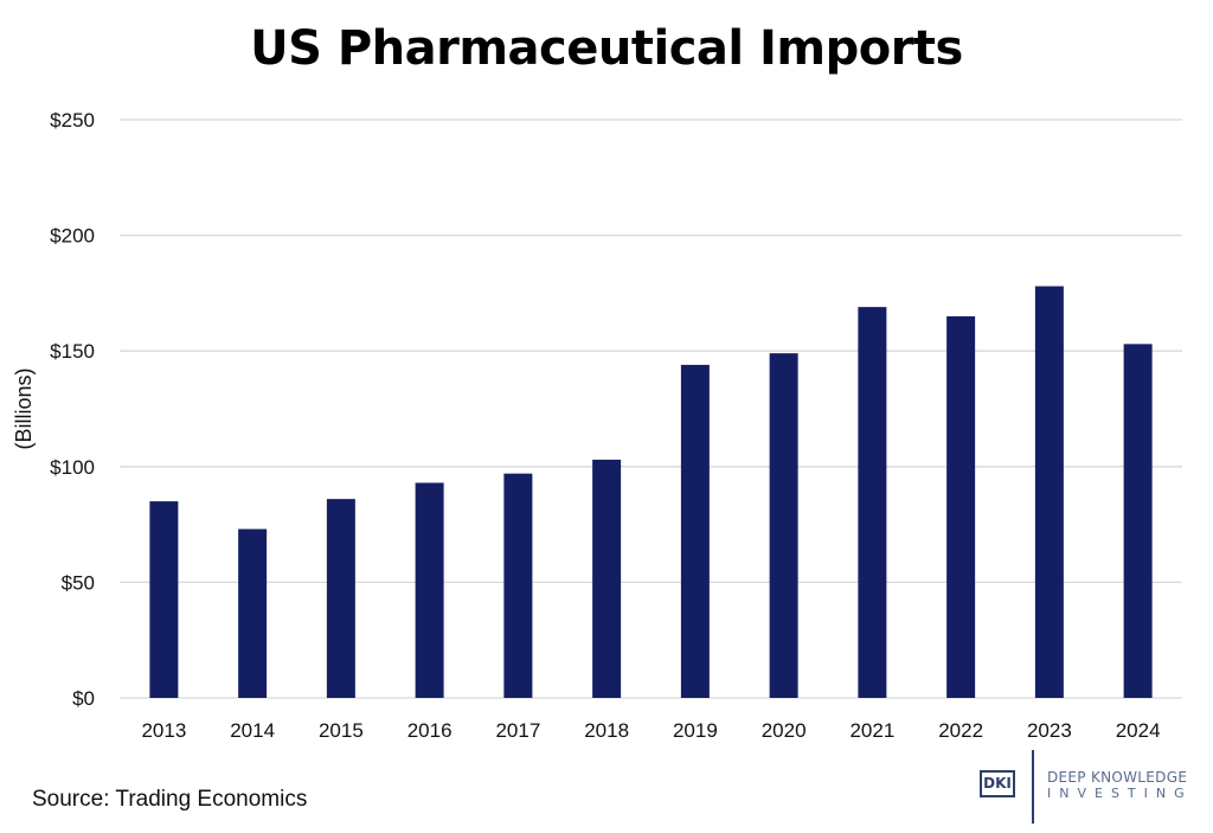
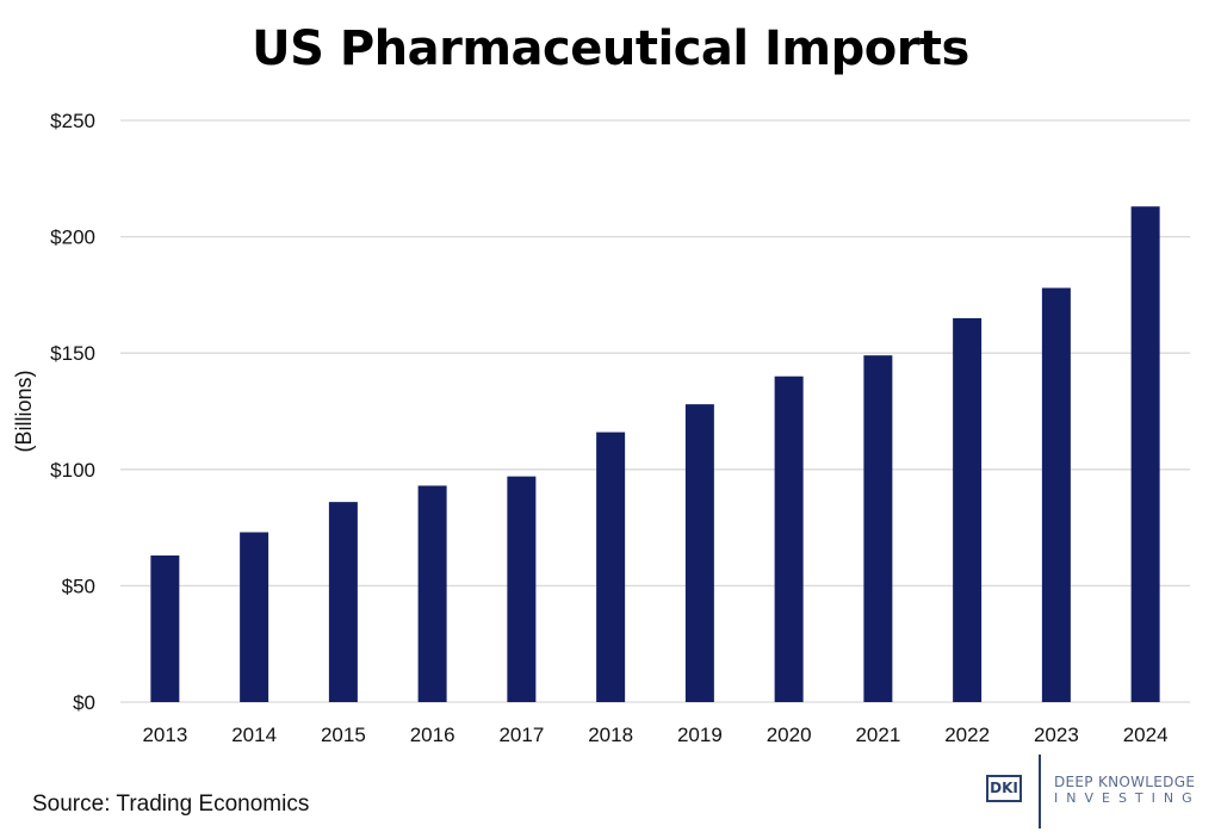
2013: $85 -> $63
2018: $103 -> $116
2019: $144 -> $128
2020: $149 -> $140
2021: $169 -> $149
2024: $153 -> $213
